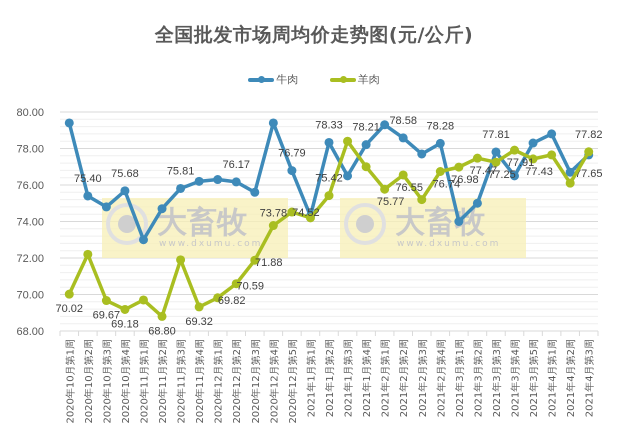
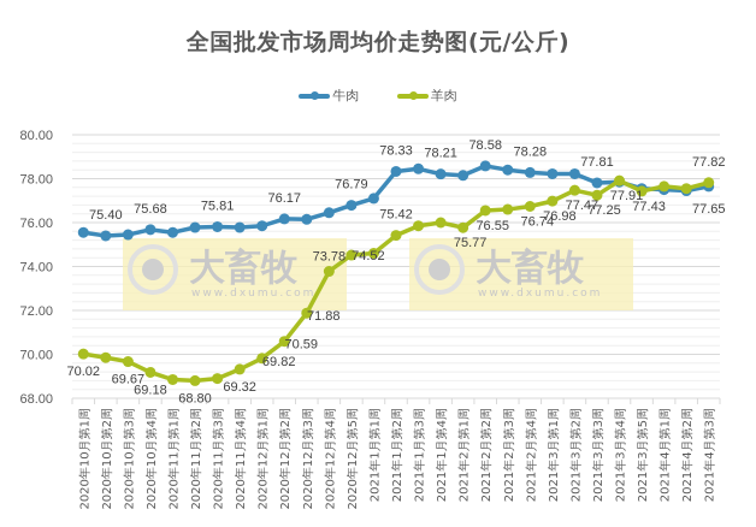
牛肉/2020年10月第1周: 79.4 -> 75.5
羊肉/2020年10月第2周: 72.2 -> 69.8
牛肉/2020年10月第3周: 74.8 -> 75.5
牛肉/2020年11月第1周: 73.0 -> 75.5
羊肉/2020年11月第1周: 69.7 -> 68.8
牛肉/2020年11月第2周: 74.7 -> 75.8
羊肉/2020年11月第3周: 71.9 -> 68.9
牛肉/2020年11月第4周: 76.2 -> 75.8
牛肉/2020年12月第1周: 76.3 -> 75.8
牛肉/2020年12月第3周: 75.6 -> 76.2
牛肉/2020年12月第4周: 79.4 -> 76.5
牛肉/2021年1月第1周: 74.3 -> 77.1
羊肉/2021年1月第1周: 74.2 -> 74.6
牛肉/2021年1月第3周: 76.5 -> 78.5
羊肉/2021年1月第3周: 78.4 -> 75.8
羊肉/2021年1月第4周: 77.0 -> 76.0
牛肉/2021年2月第1周: 79.3 -> 78.2
牛肉/2021年2月第3周: 77.7 -> 78.4
羊肉/2021年2月第3周: 75.2 -> 76.6
牛肉/2021年3月第1周: 74.0 -> 78.2
牛肉/2021年3月第2周: 75.0 -> 78.2
牛肉/2021年3月第4周: 76.5 -> 77.8
牛肉/2021年3月第5周: 78.3 -> 77.5
牛肉/2021年4月第1周: 78.8 -> 77.5
牛肉/2021年4月第2周: 76.7 -> 77.5
羊肉/2021年4月第2周: 76.1 -> 77.5
